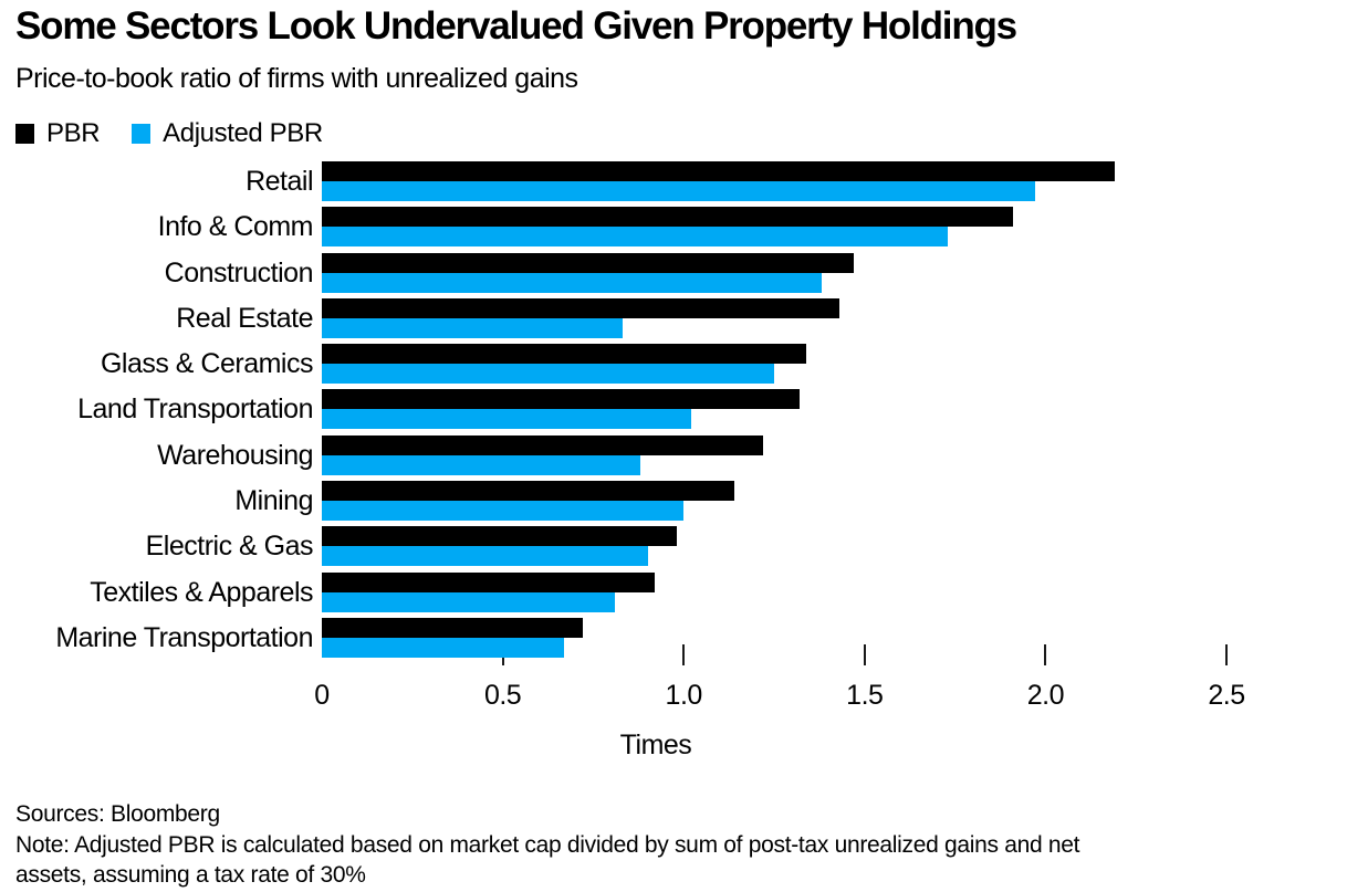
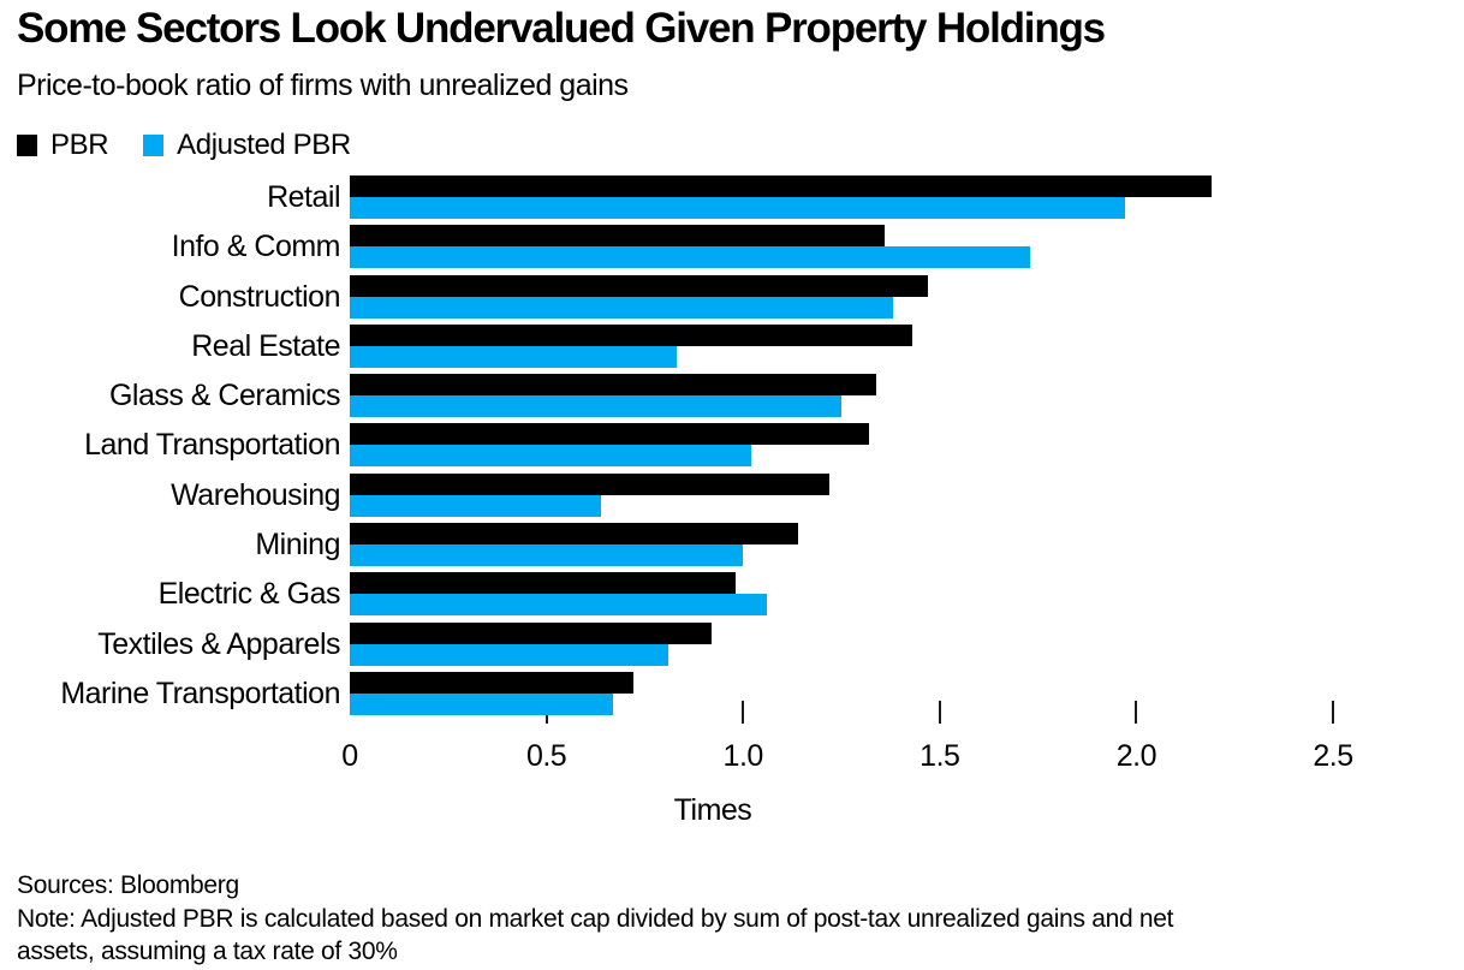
PBR/Info & Comm: 1.91 -> 1.36
Adjusted PBR/Warehousing: 0.88 -> 0.64
Adjusted PBR/Electric & Gas: 0.90 -> 1.06
